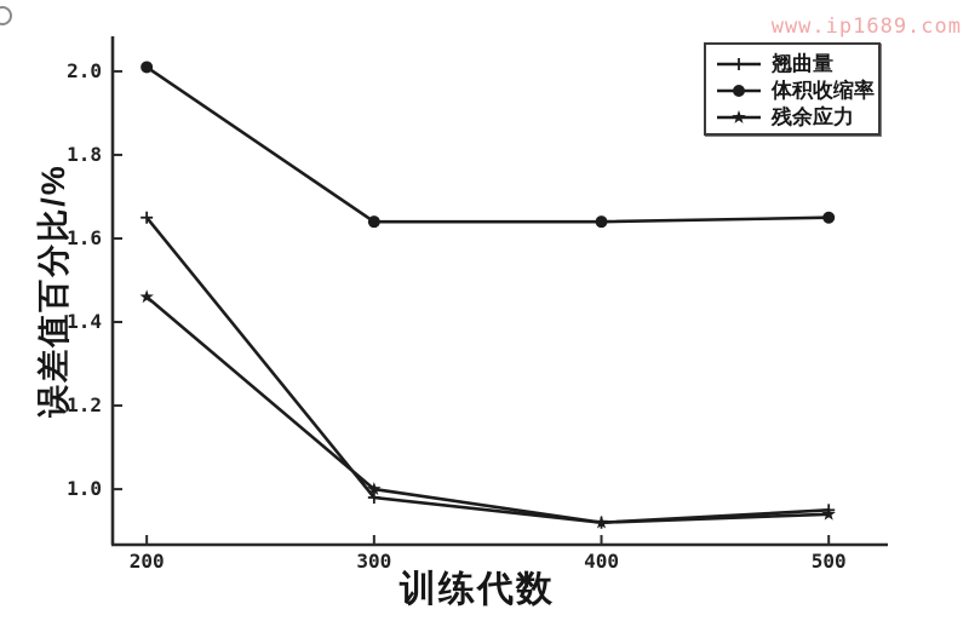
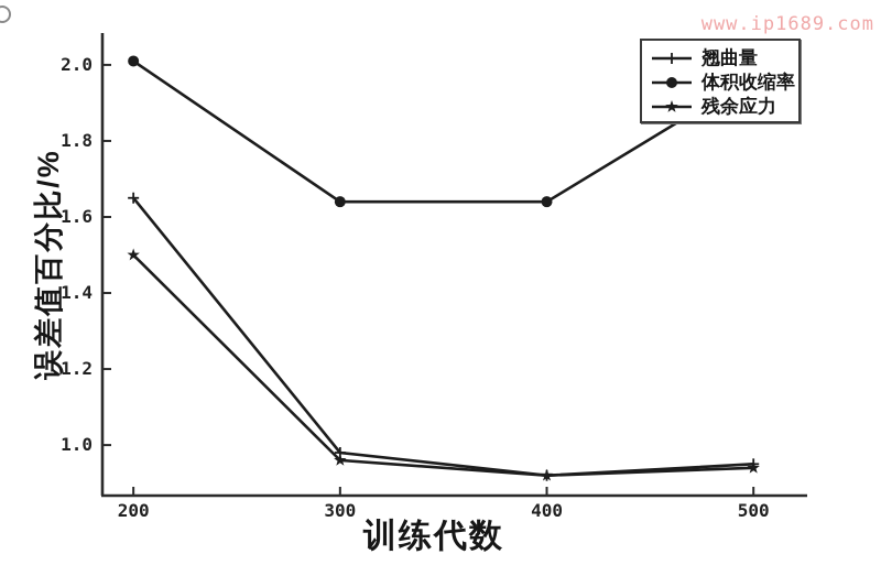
残余应力/200: 1.46 -> 1.50
残余应力/300: 1.00 -> 0.96
体积收缩率/500: 1.65 -> 1.97
